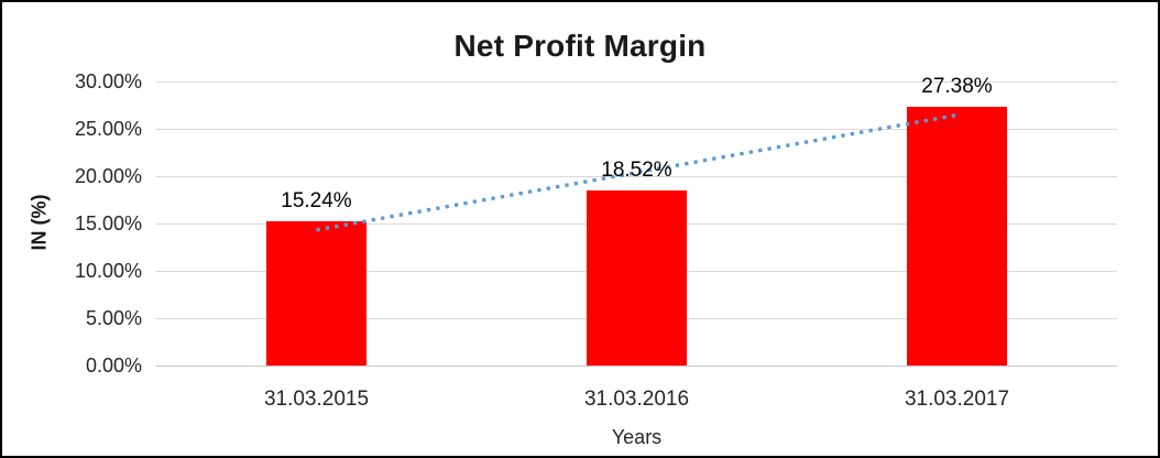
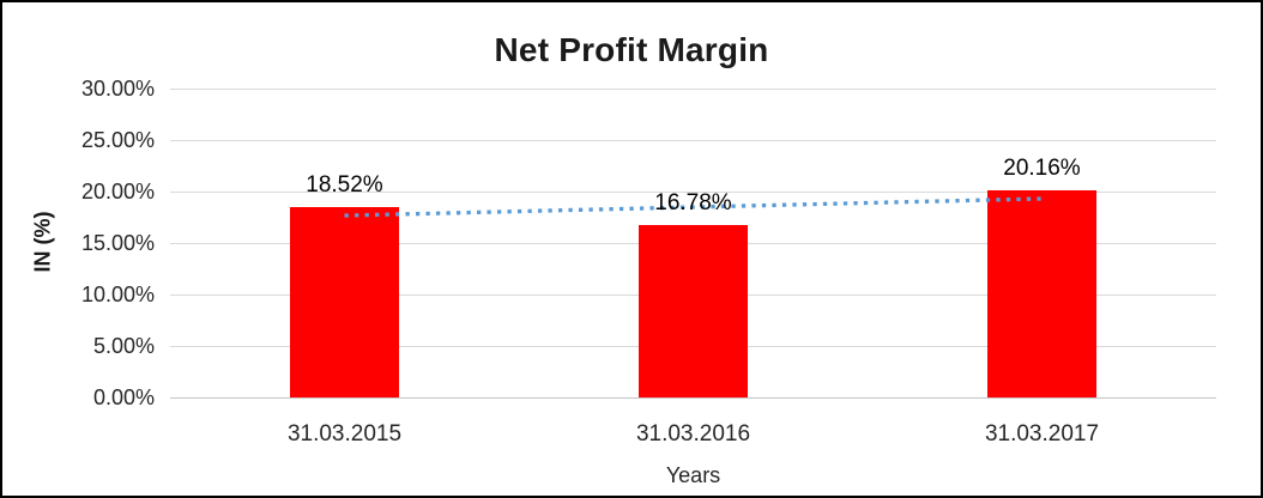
31.03.2015: 15.24% -> 18.52%
31.03.2016: 18.52% -> 16.78%
31.03.2017: 27.38% -> 20.16%
